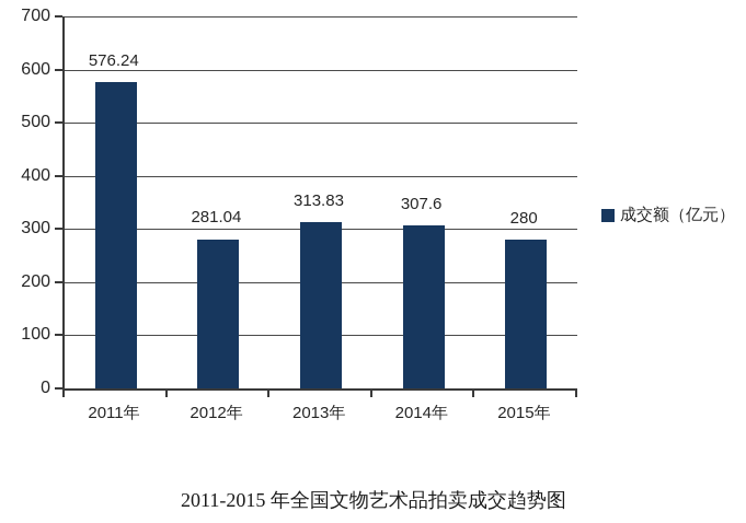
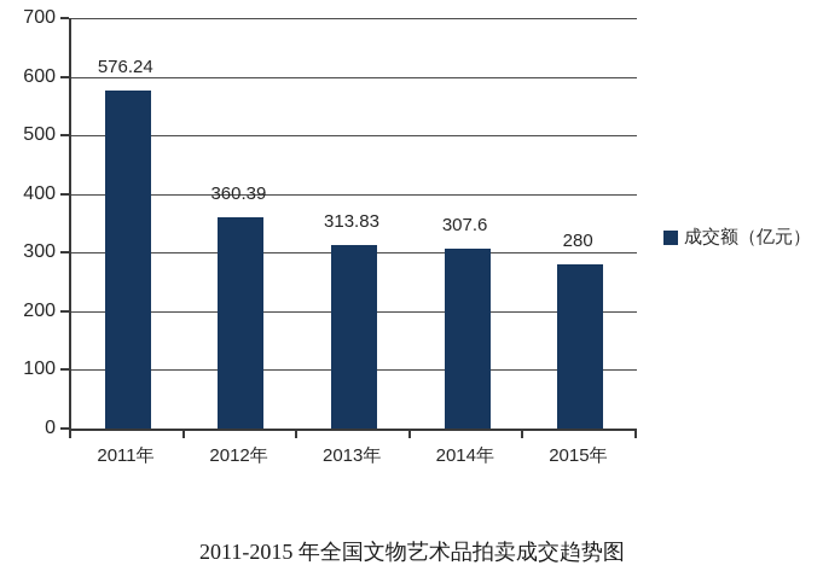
2012年: 281.04 -> 360.39
